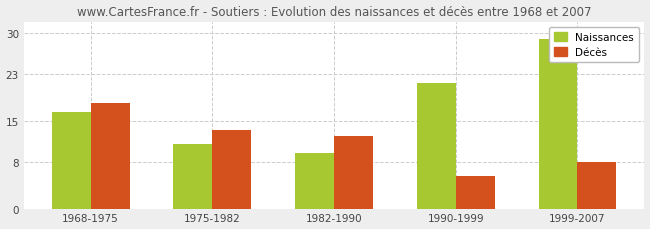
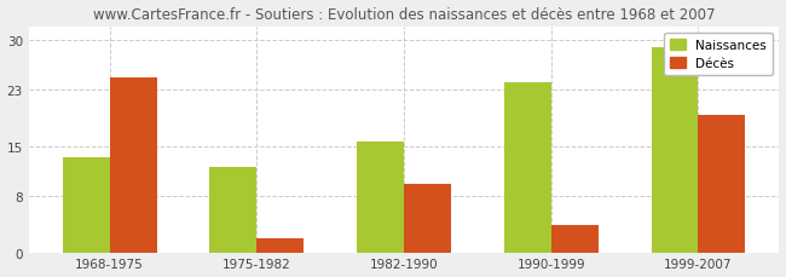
Naissances/1968-1975: 16.5 -> 13.4
Décès/1968-1975: 18.0 -> 24.8
Naissances/1975-1982: 11.0 -> 12.0
Décès/1975-1982: 13.5 -> 2.0
Naissances/1982-1990: 9.5 -> 15.6
Décès/1982-1990: 12.5 -> 9.6
Naissances/1990-1999: 21.5 -> 24.0
Décès/1990-1999: 5.5 -> 3.8
Décès/1999-2007: 8.0 -> 19.4
